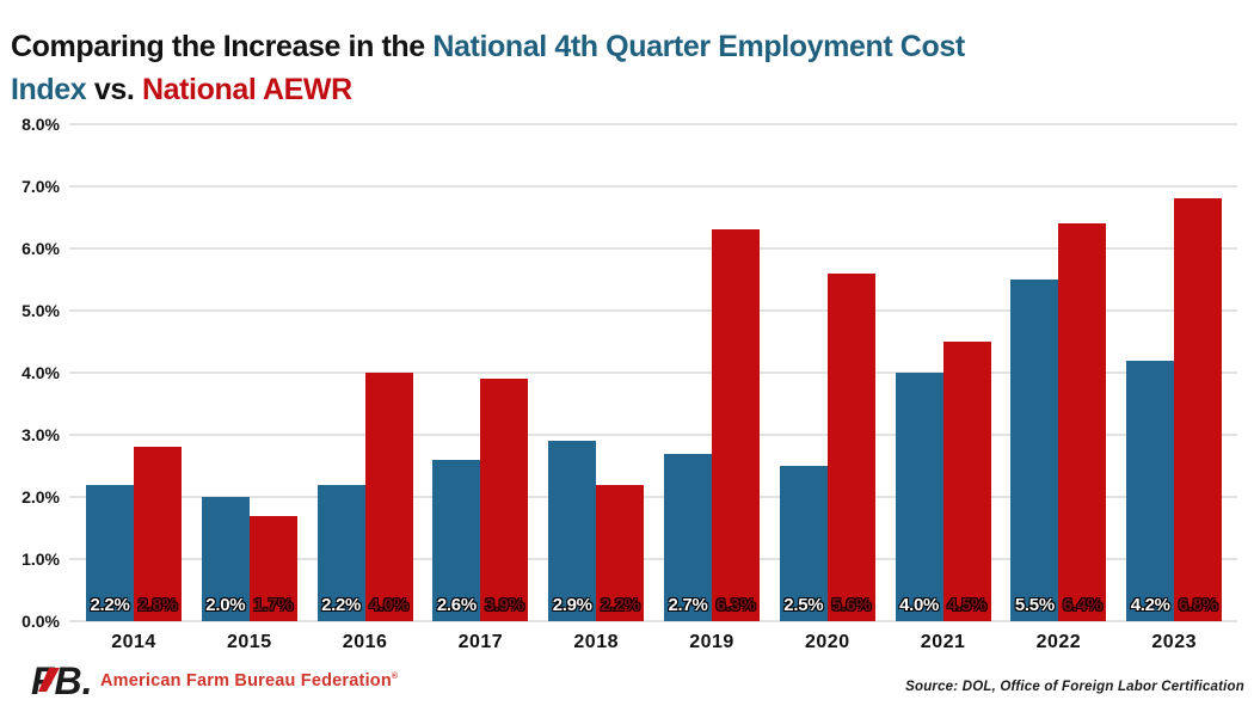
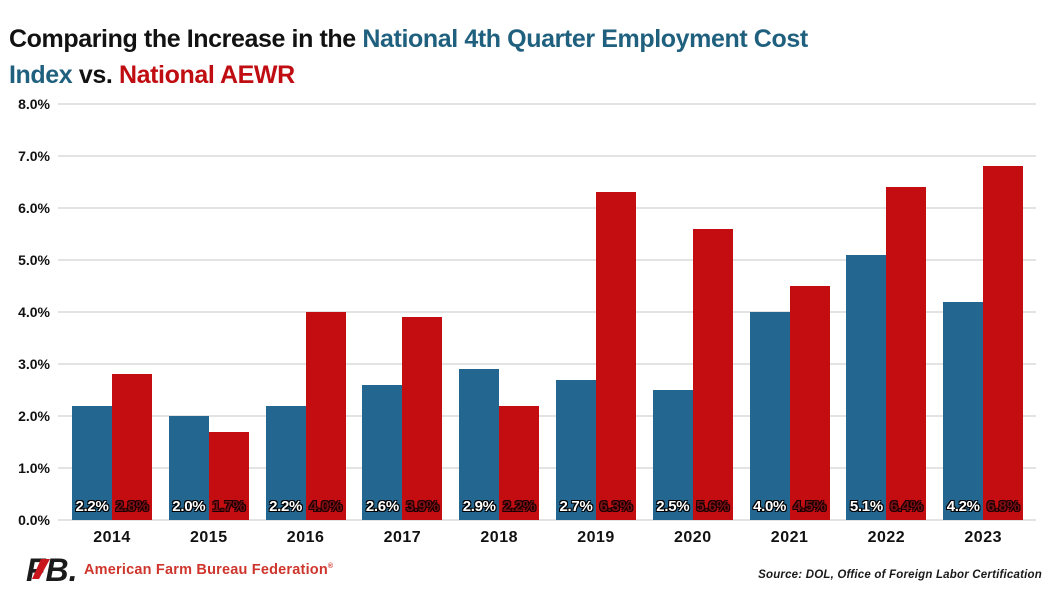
National 4th Quarter Employment Cost Index/2022: 5.5% -> 5.1%
